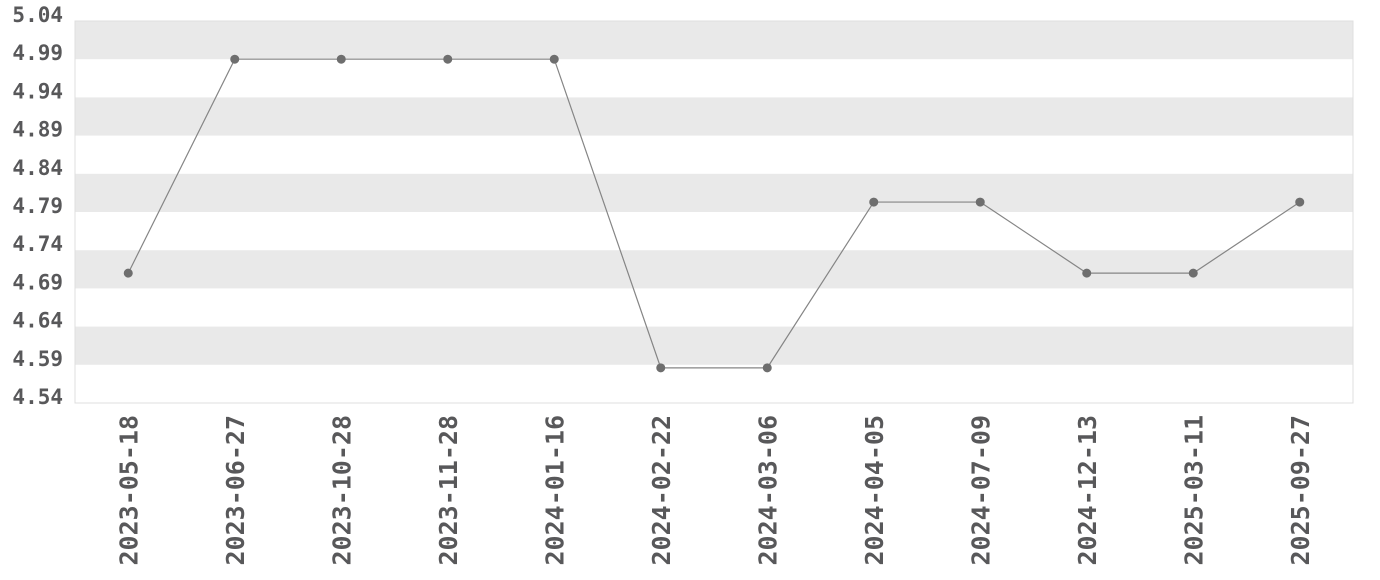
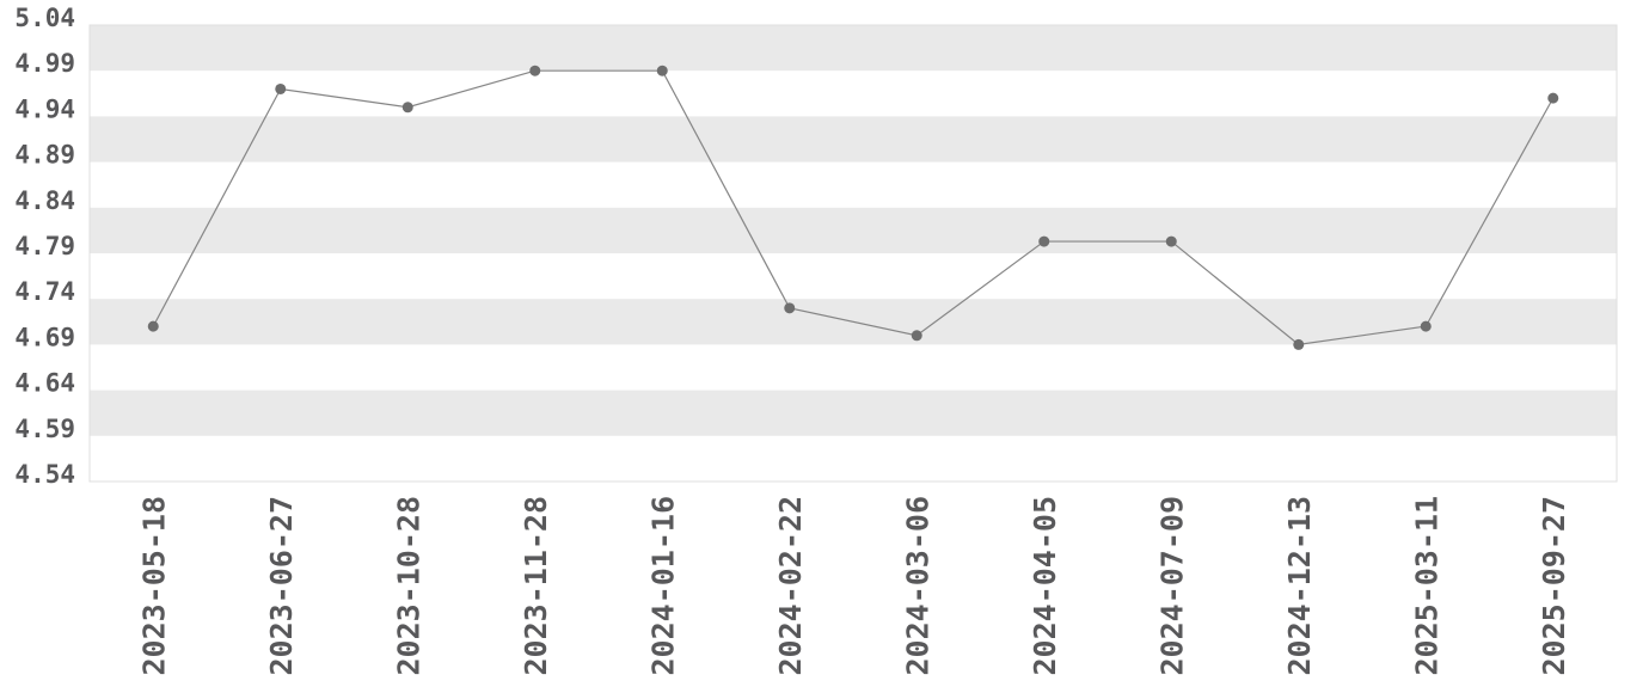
2023-06-27: 4.99 -> 4.97
2023-10-28: 4.99 -> 4.95
2024-02-22: 4.59 -> 4.73
2024-03-06: 4.59 -> 4.70
2024-12-13: 4.71 -> 4.69
2025-09-27: 4.80 -> 4.96
